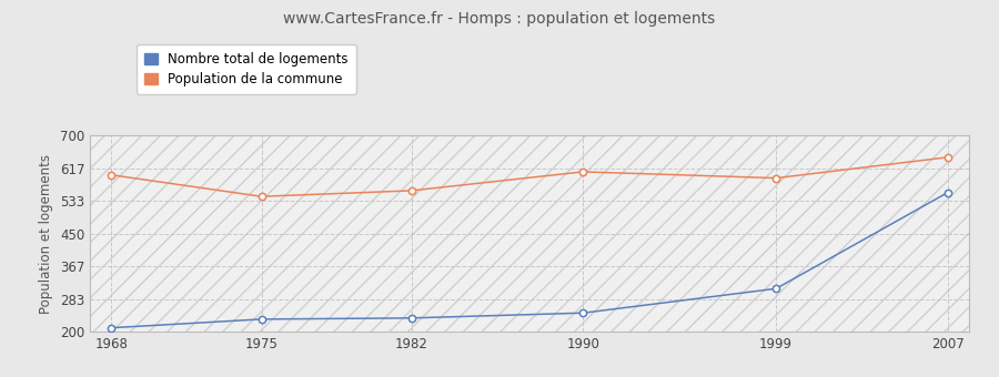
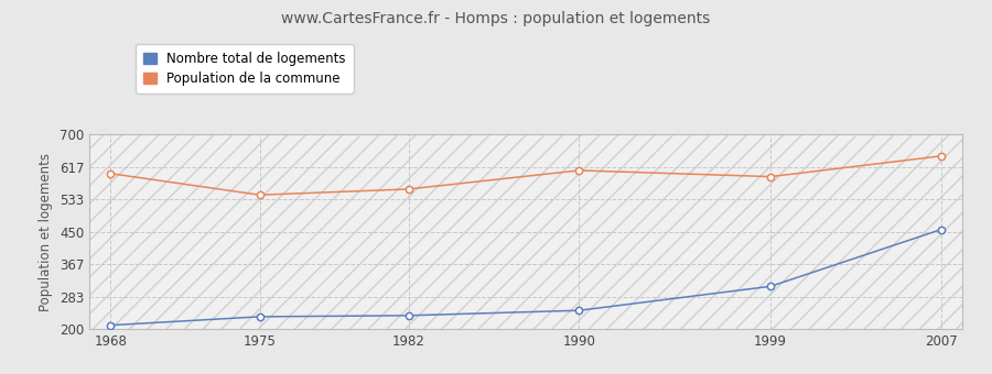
Nombre total de logements/2007: 555 -> 456
